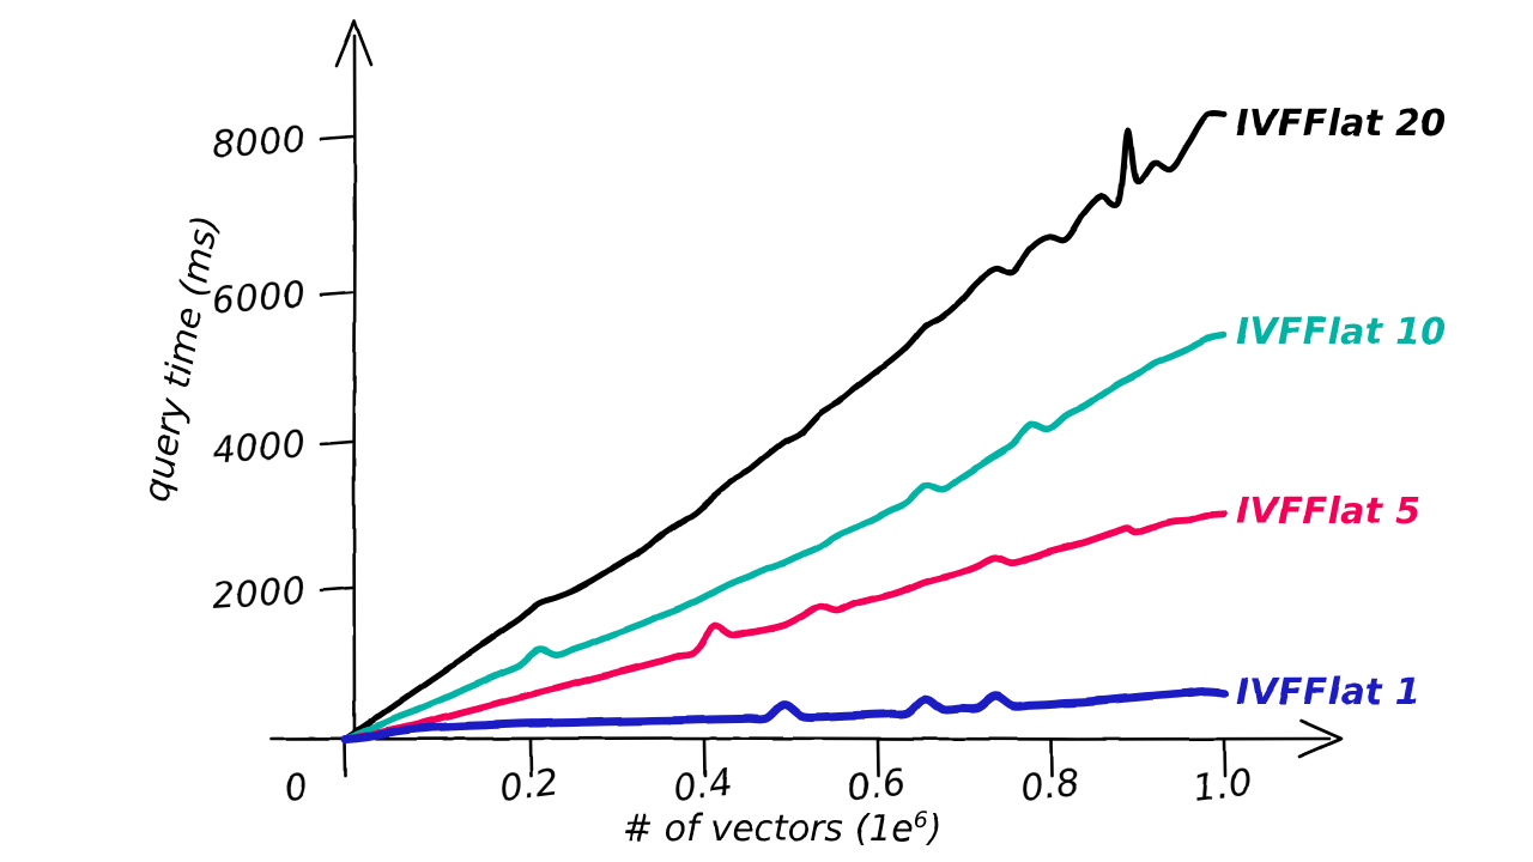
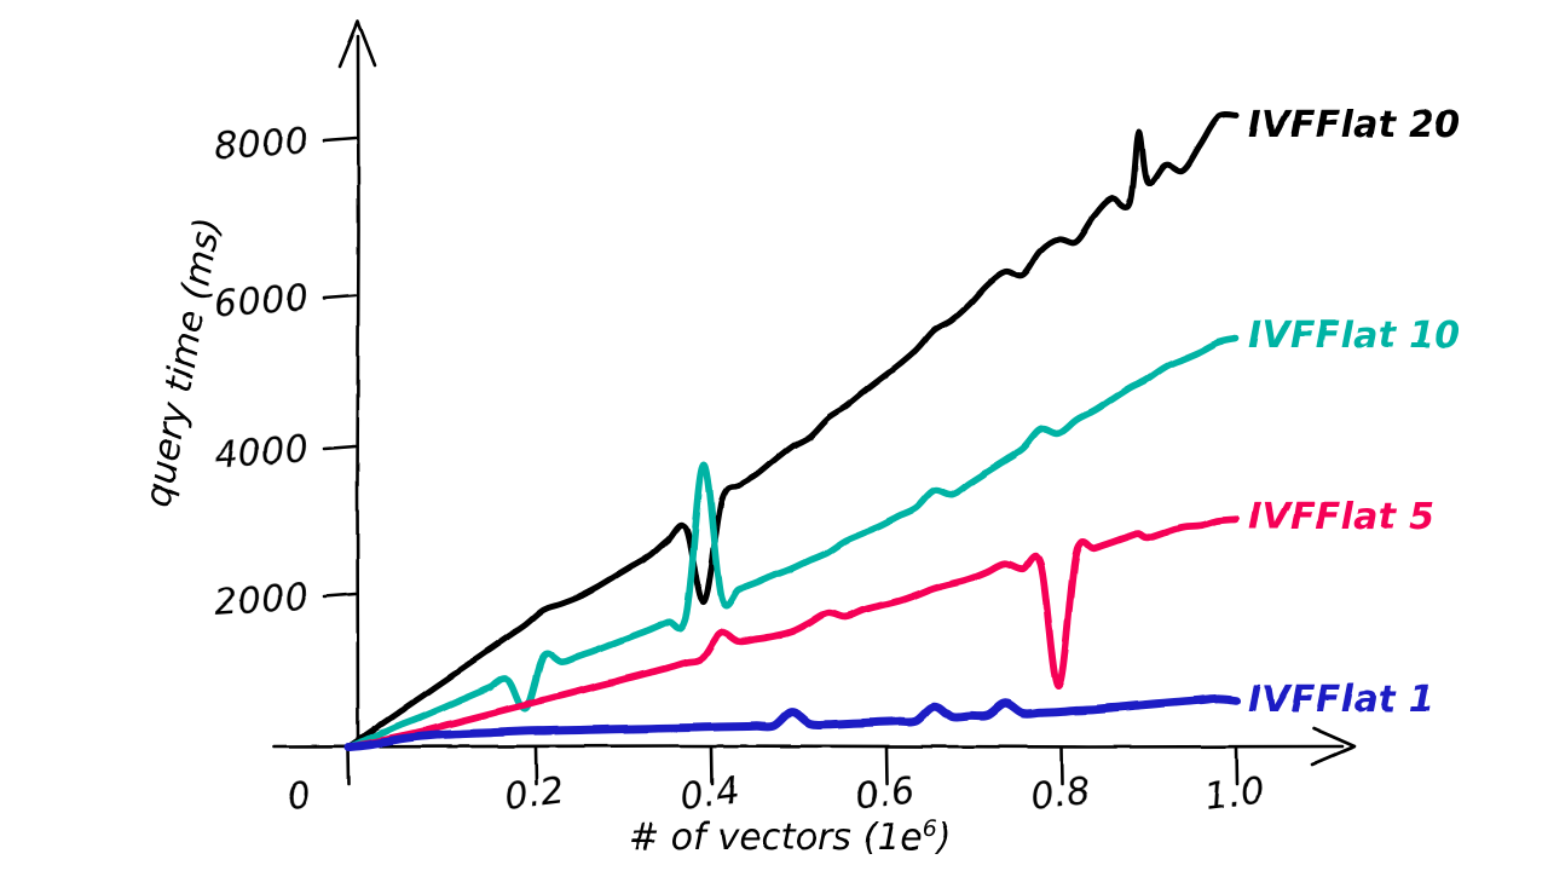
IVFFlat 10/0.2: 1000 -> 500
IVFFlat 20/0.4: 3000 -> 1900
IVFFlat 10/0.4: 1800 -> 3700
IVFFlat 5/0.8: 2500 -> 800
